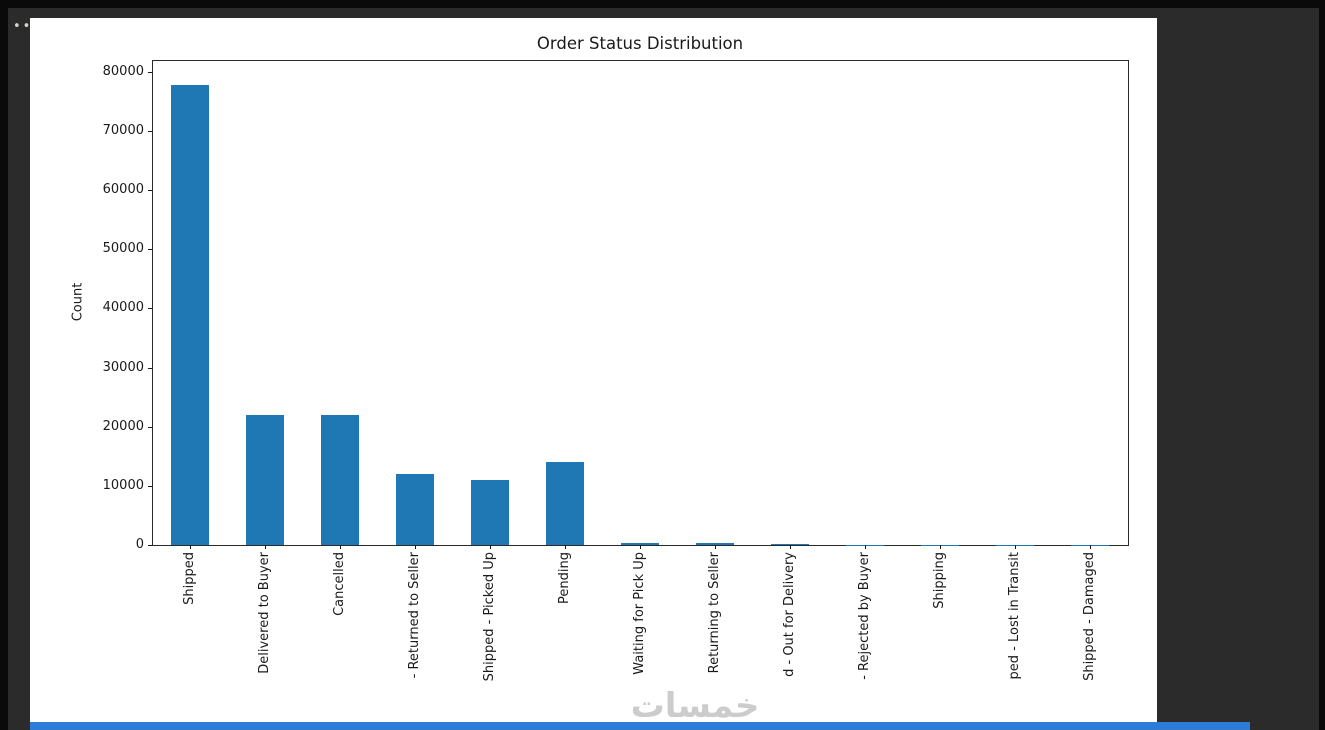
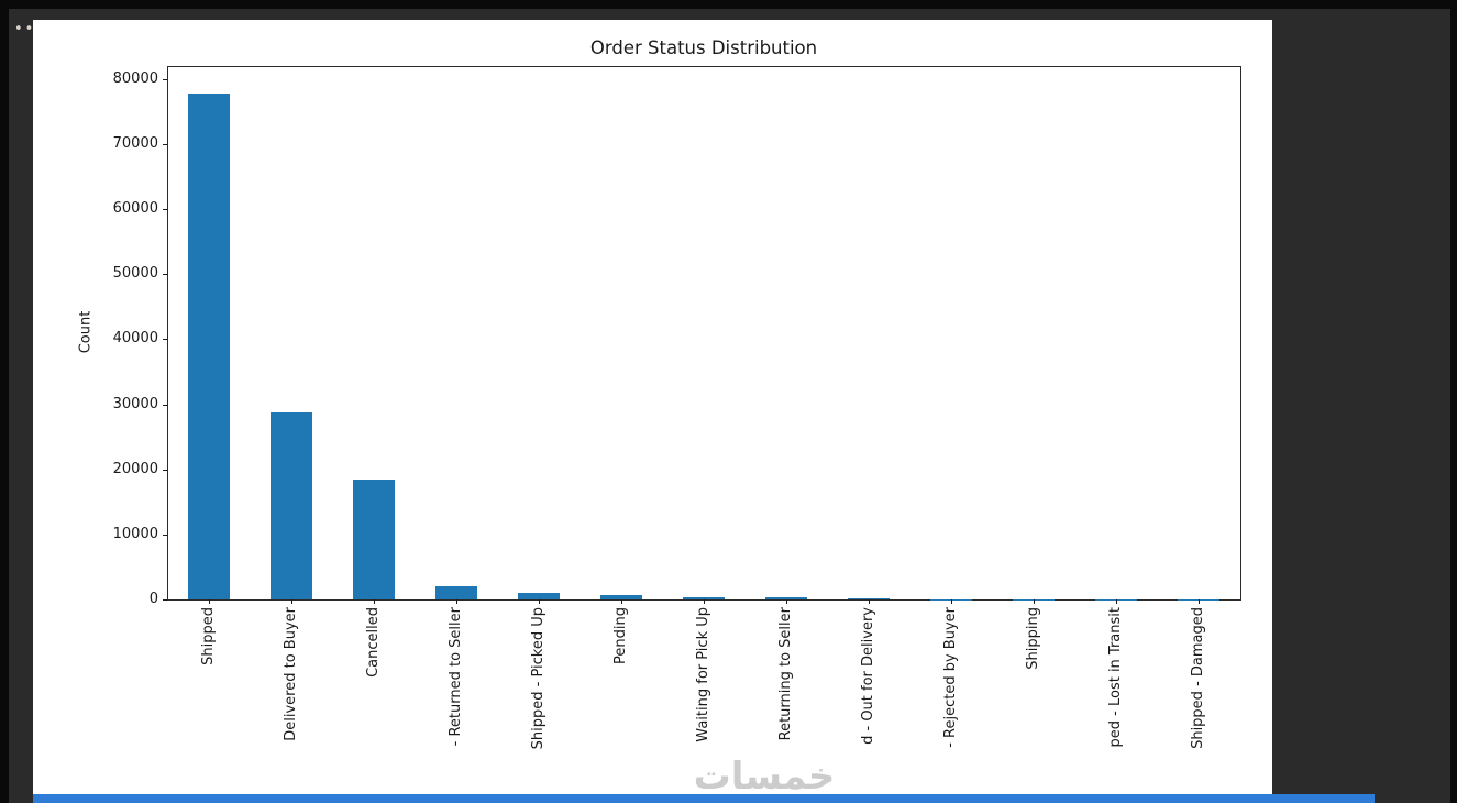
Delivered to Buyer: 22000 -> 29000
Cancelled: 22000 -> 18000
- Returned to Seller: 12000 -> 2000
Shipped - Picked Up: 11000 -> 1000
Pending: 14000 -> 1000
